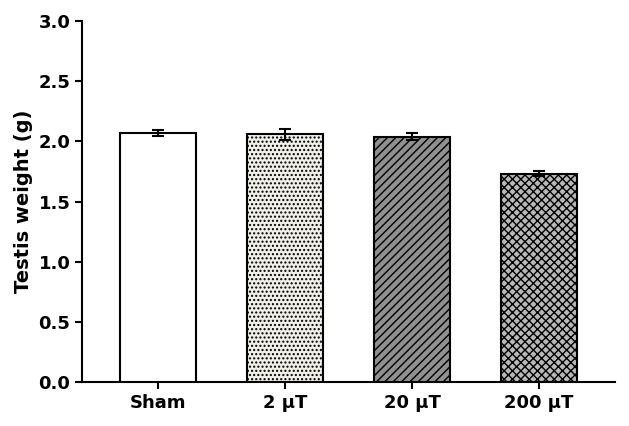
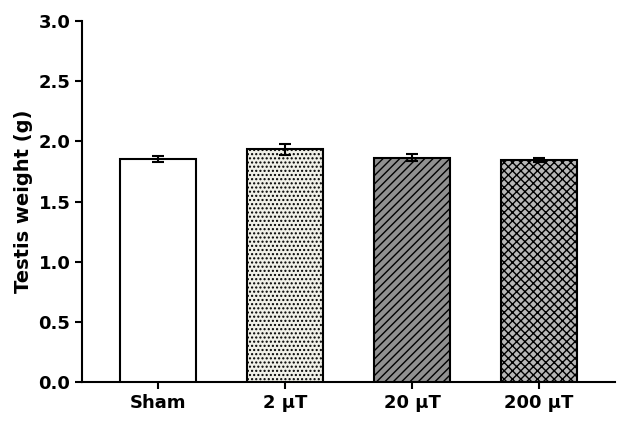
Sham: 2.07 -> 1.85
2 μT: 2.06 -> 1.94
20 μT: 2.04 -> 1.86
200 μT: 1.73 -> 1.84
